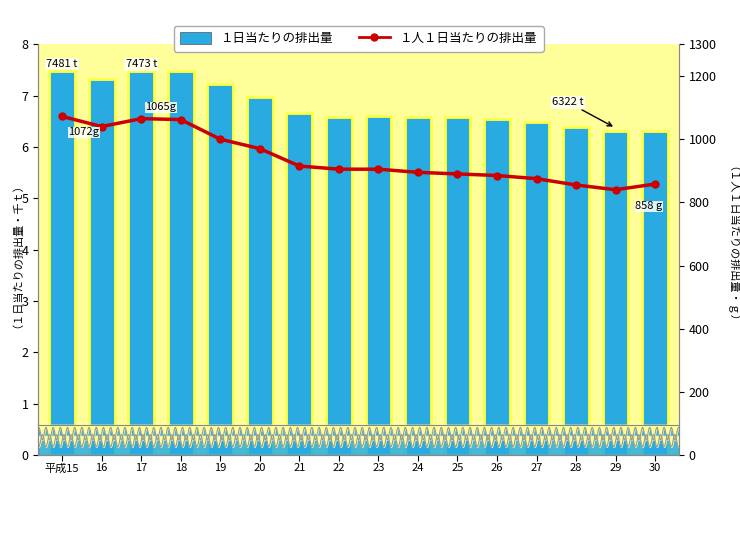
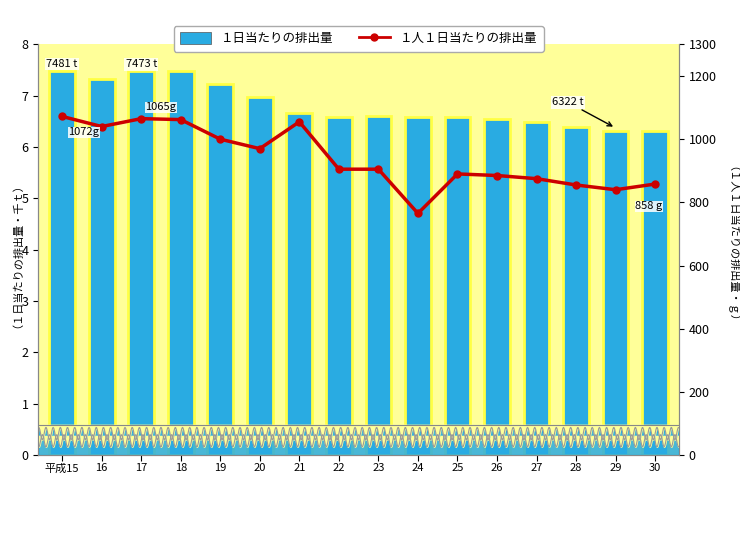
１人１日当たりの排出量/21: 915 -> 1055
１人１日当たりの排出量/24: 895 -> 765
